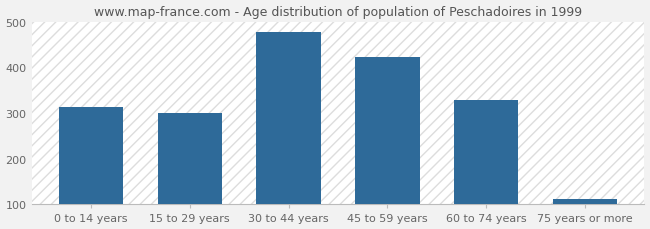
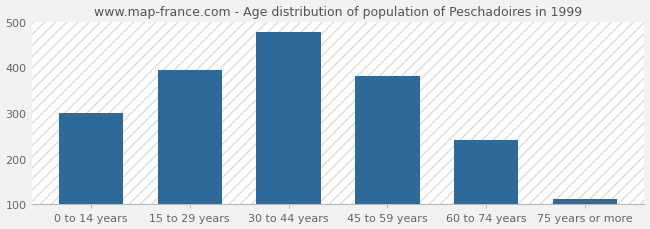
0 to 14 years: 313 -> 300
15 to 29 years: 301 -> 395
45 to 59 years: 422 -> 380
60 to 74 years: 329 -> 240
